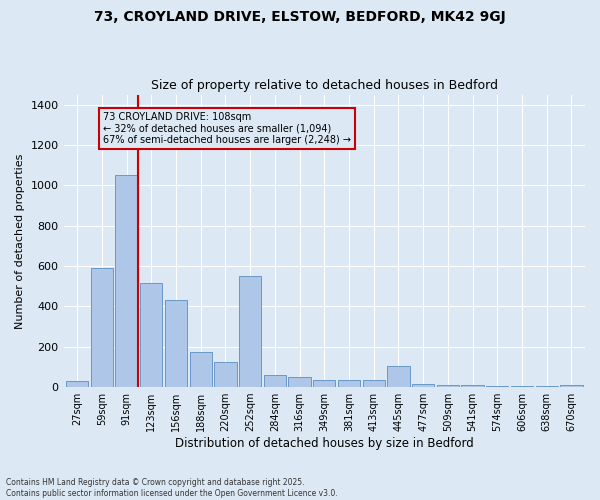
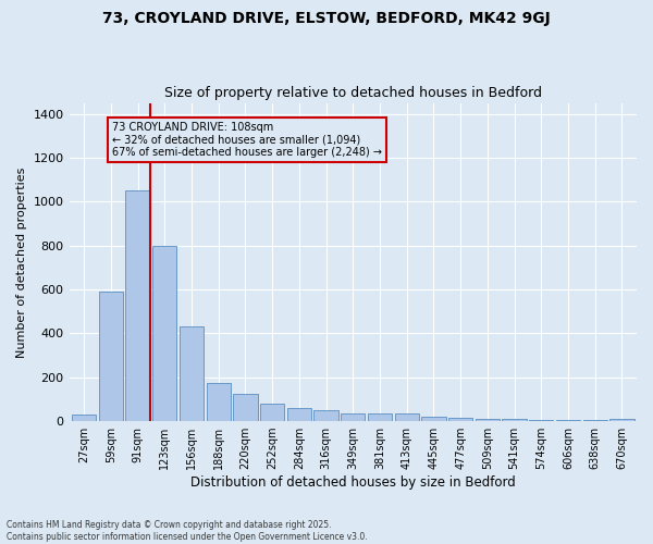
123sqm: 515 -> 800
252sqm: 550 -> 80
445sqm: 105 -> 20
